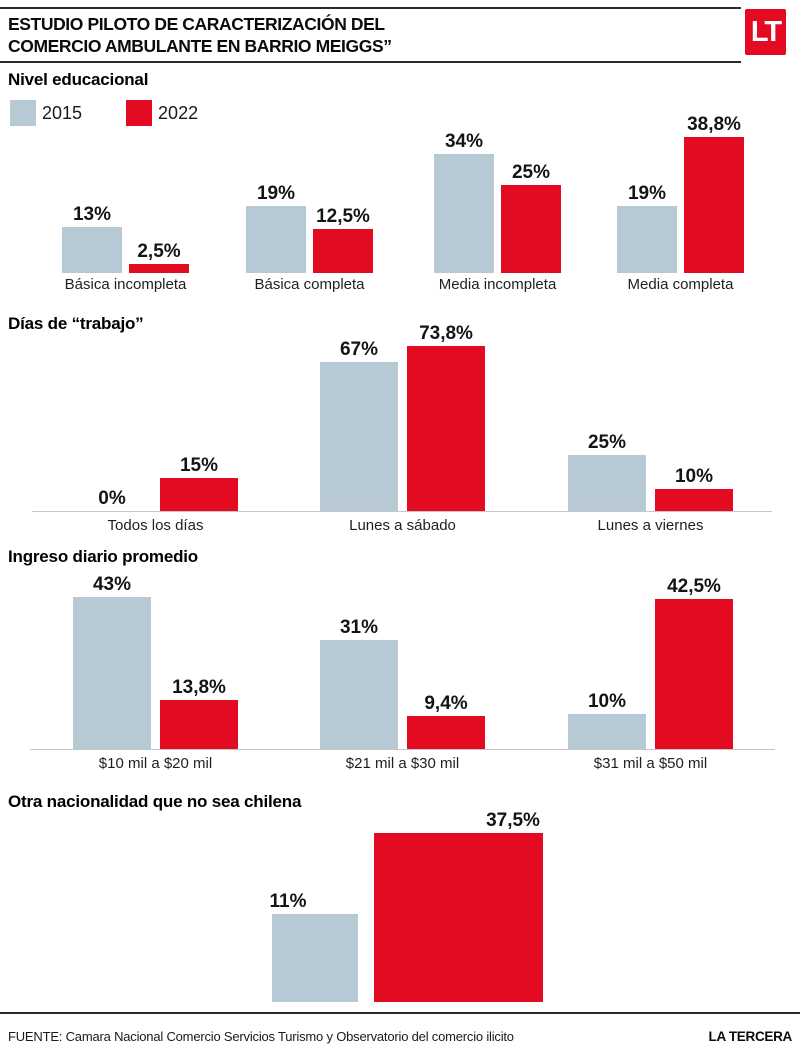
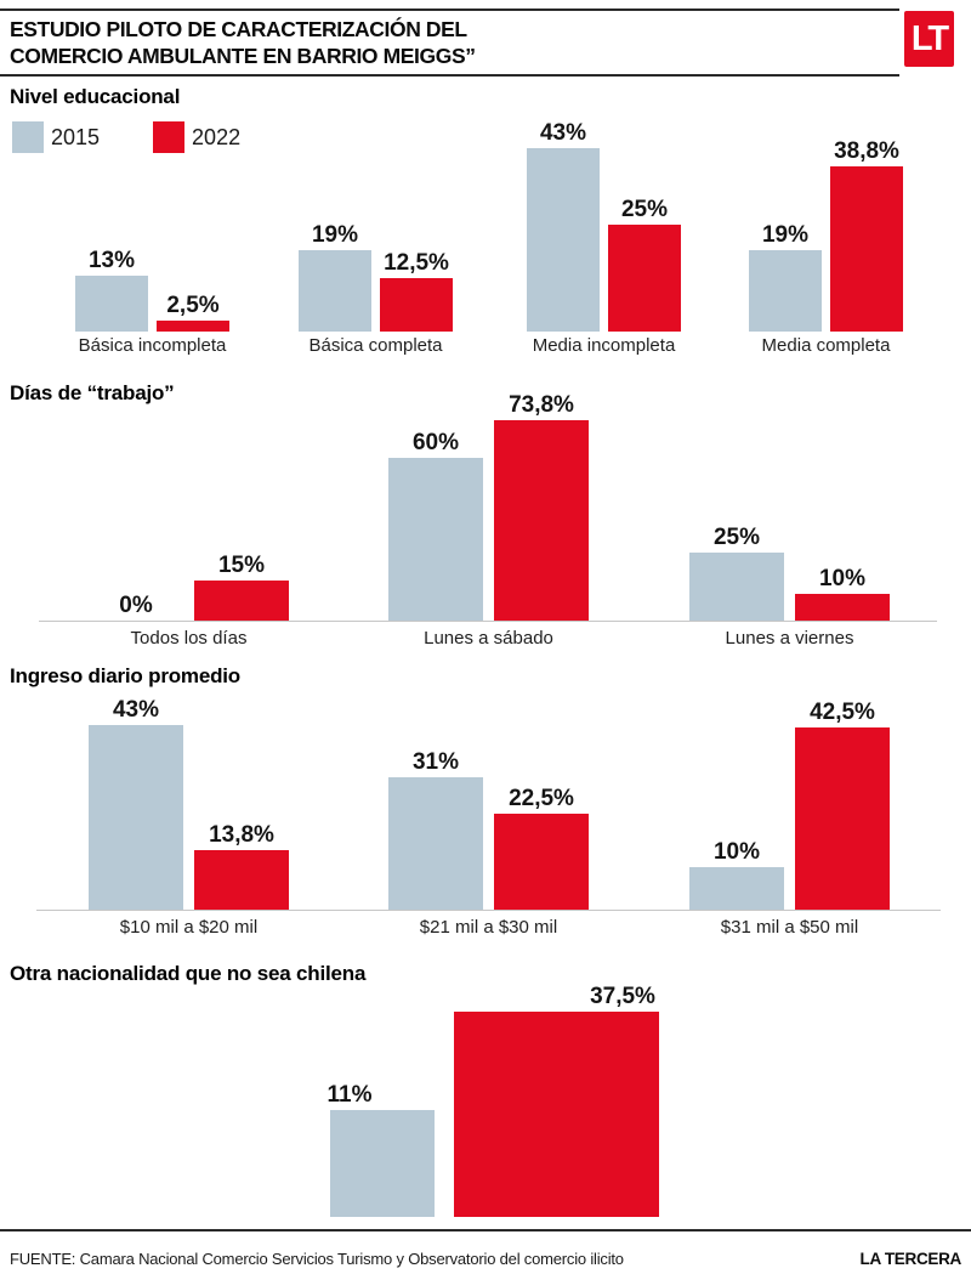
Nivel educacional/2015/Media incompleta: 34% -> 43%
Días de “trabajo”/2015/Lunes a sábado: 67% -> 60%
Ingreso diario promedio/2022/$21 mil a $30 mil: 9,4% -> 22,5%
